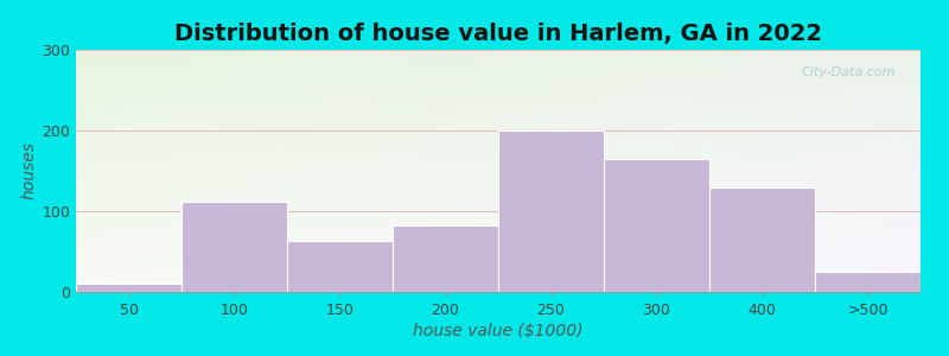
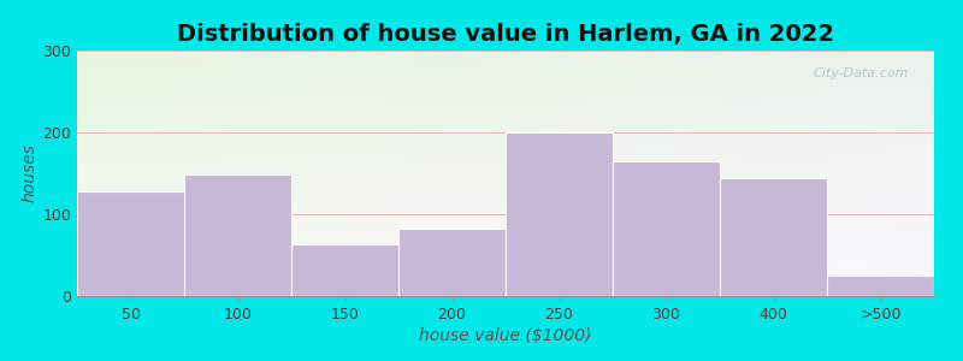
50: 10 -> 128
100: 112 -> 148
400: 130 -> 144
